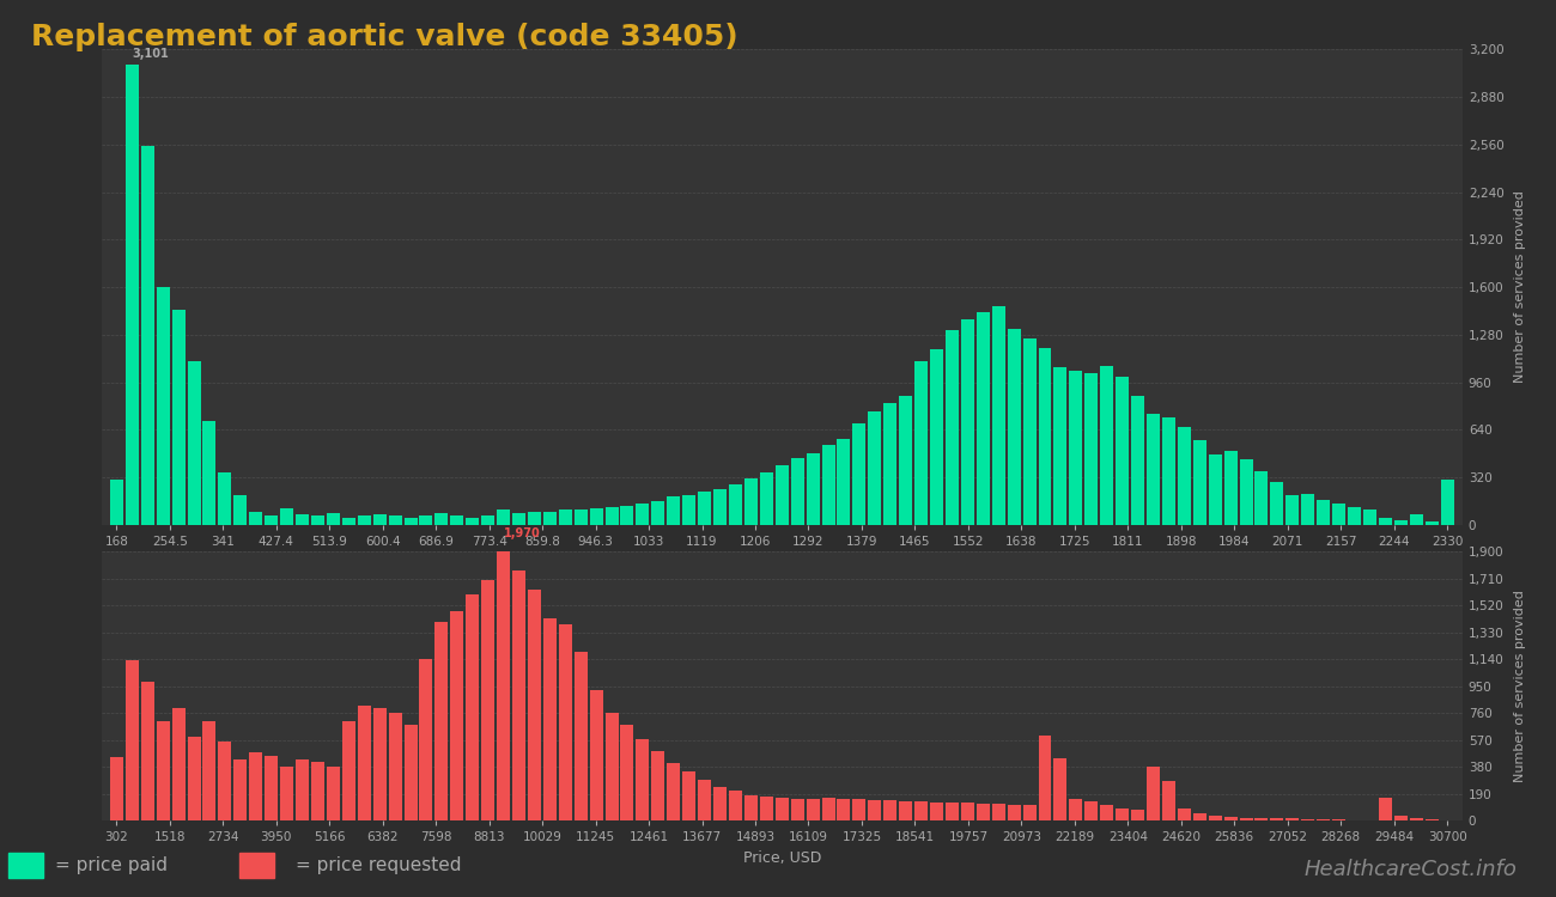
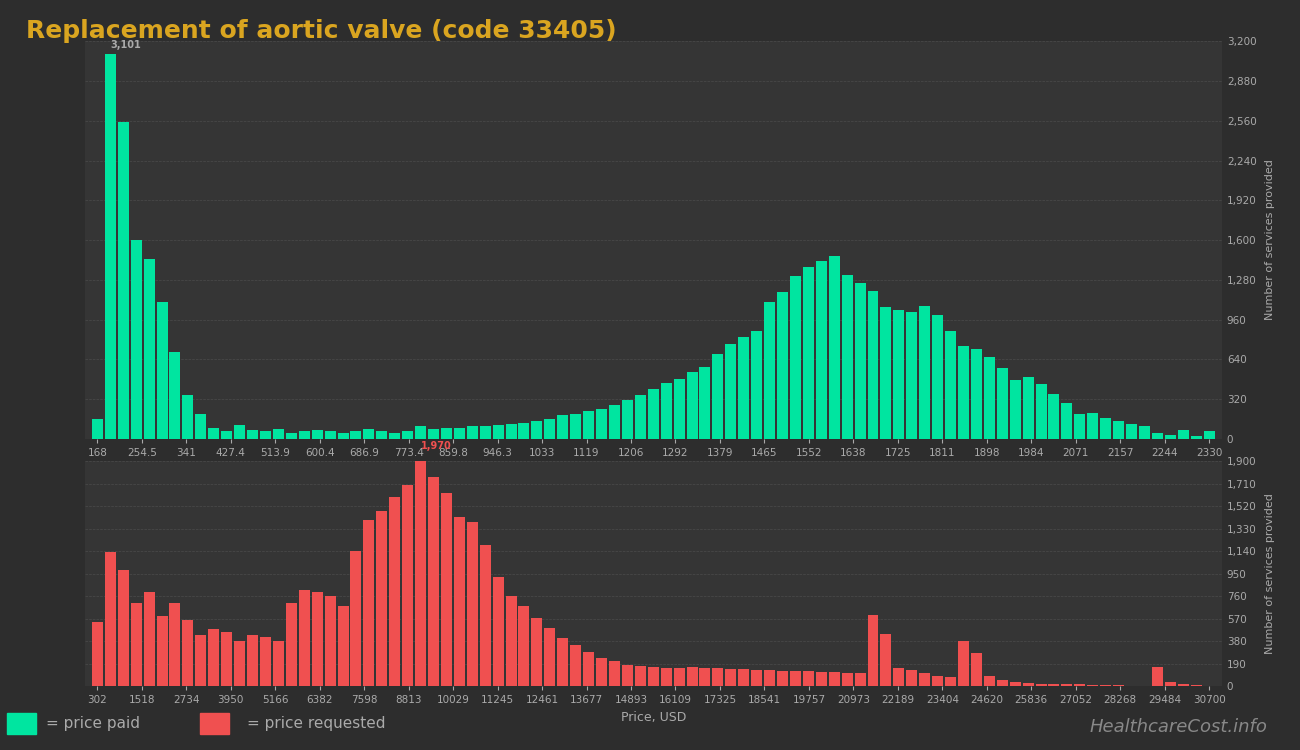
168: 300 -> 160
2330: 300 -> 60
302: 450 -> 540
